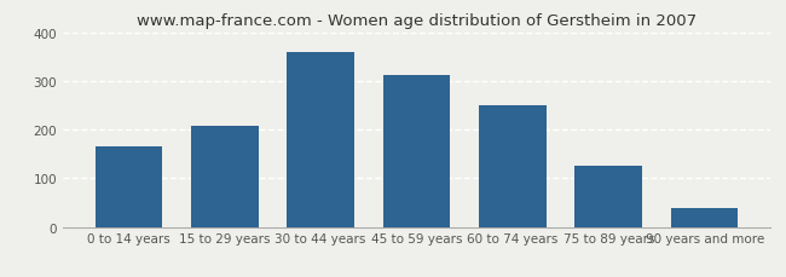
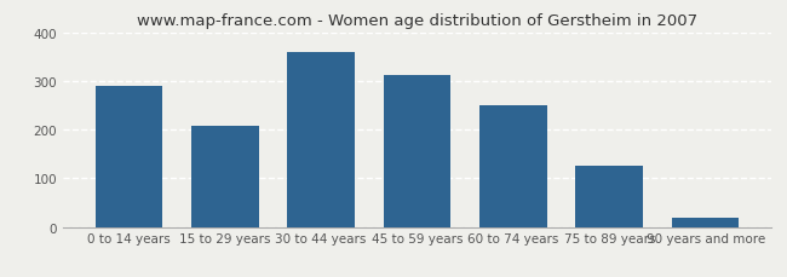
0 to 14 years: 165 -> 290
90 years and more: 40 -> 20
